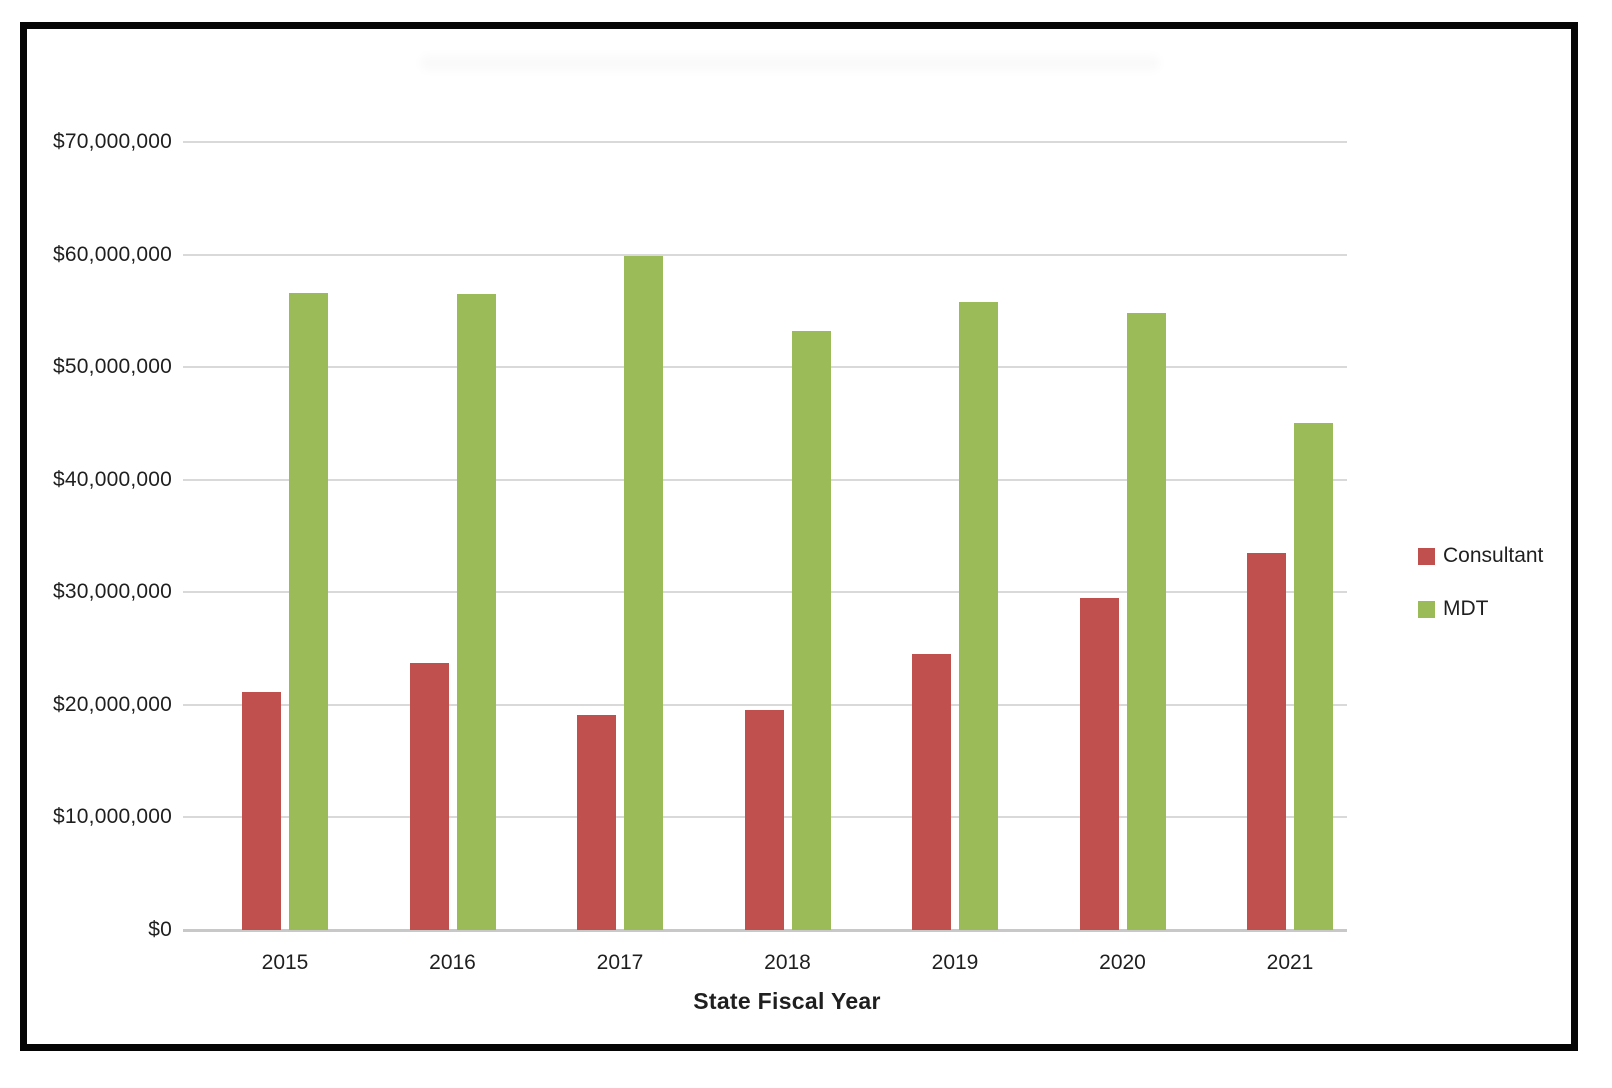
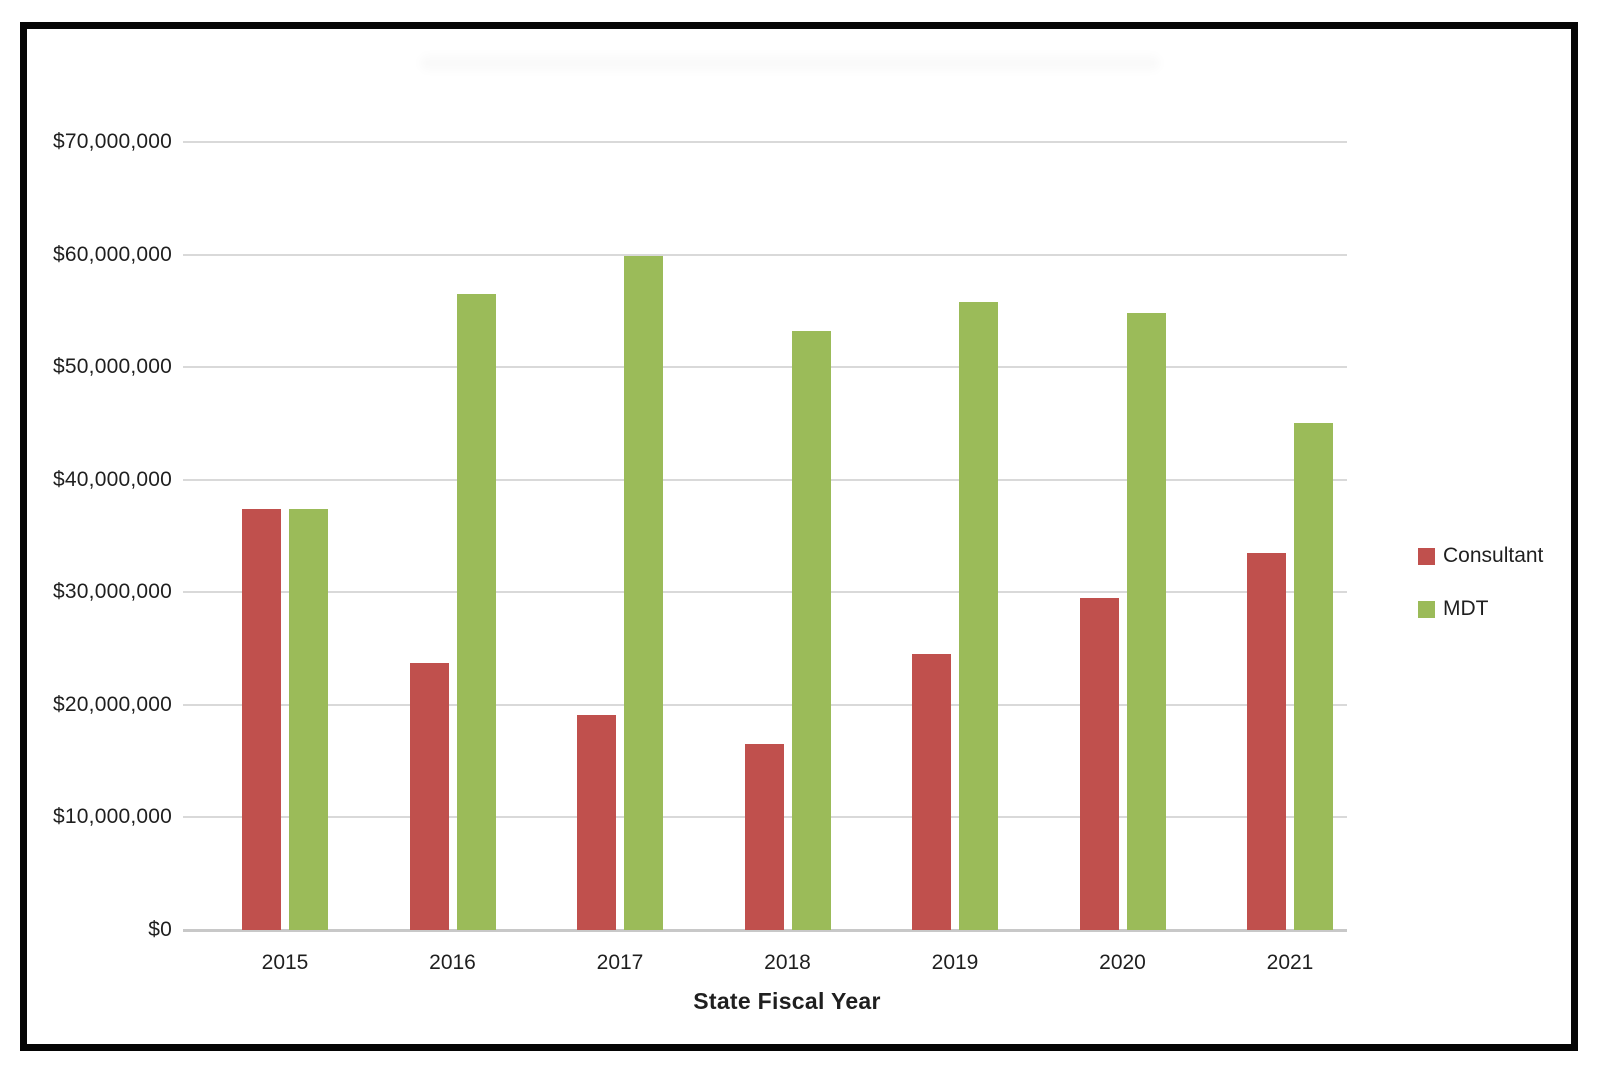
Consultant/2015: $21100000 -> $37400000
MDT/2015: $56600000 -> $37400000
Consultant/2018: $19500000 -> $16500000
